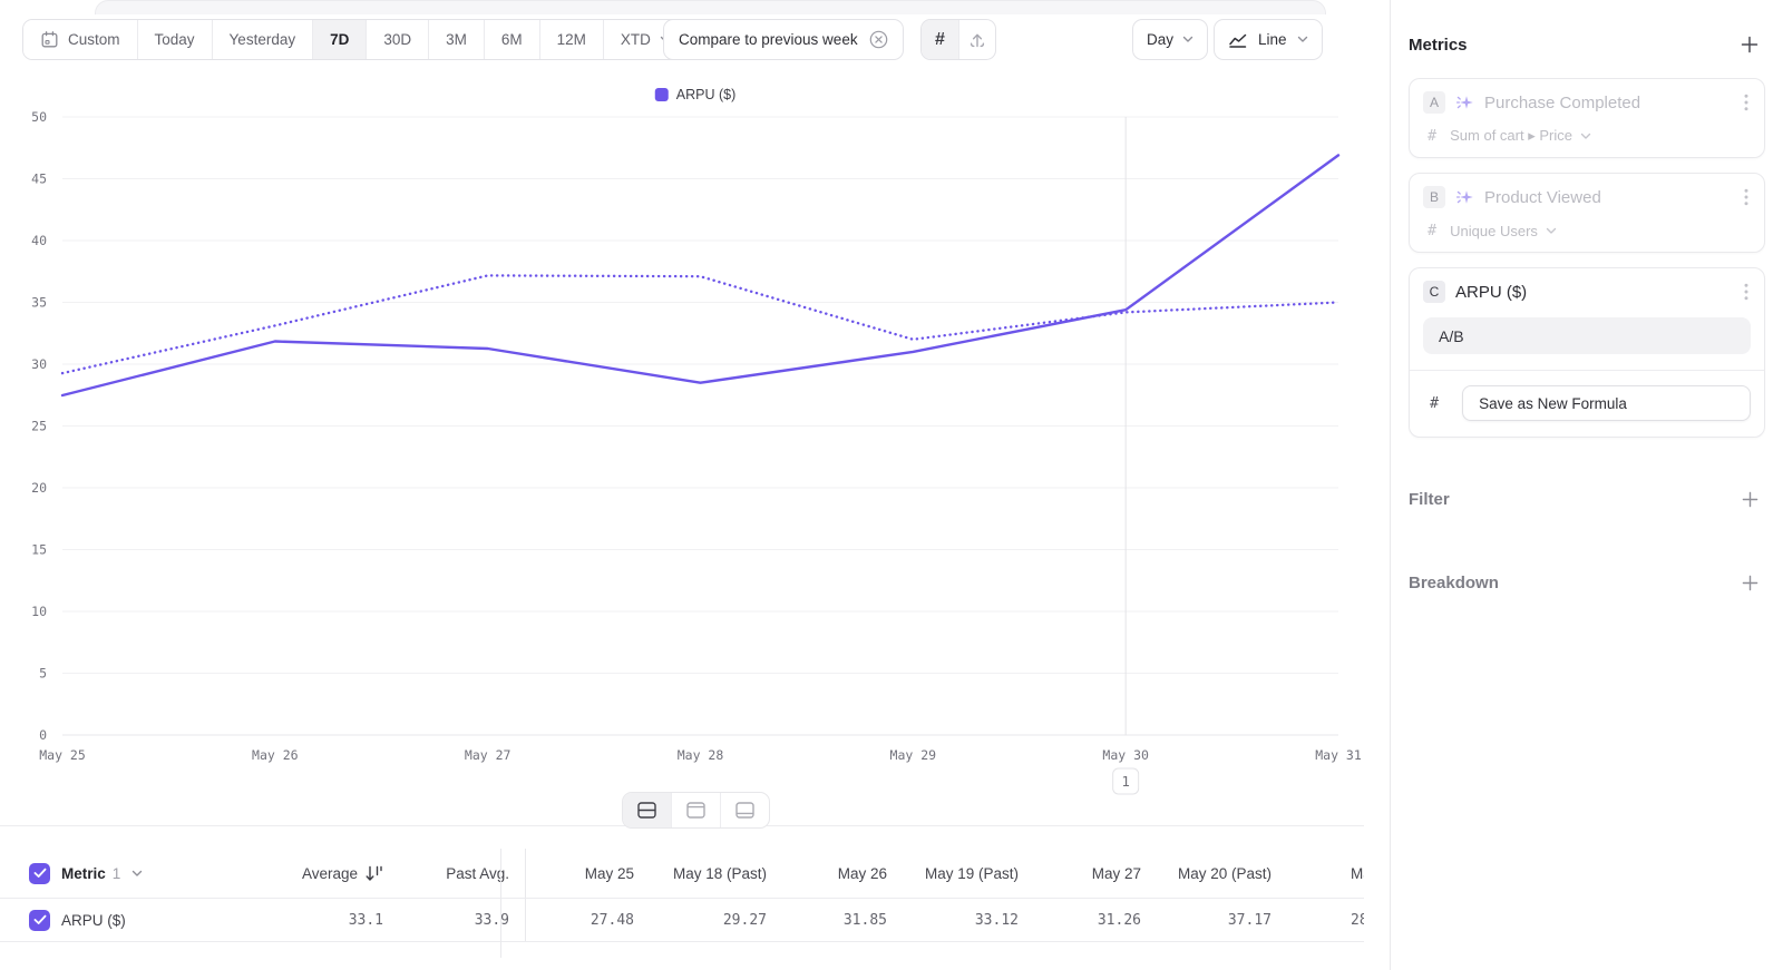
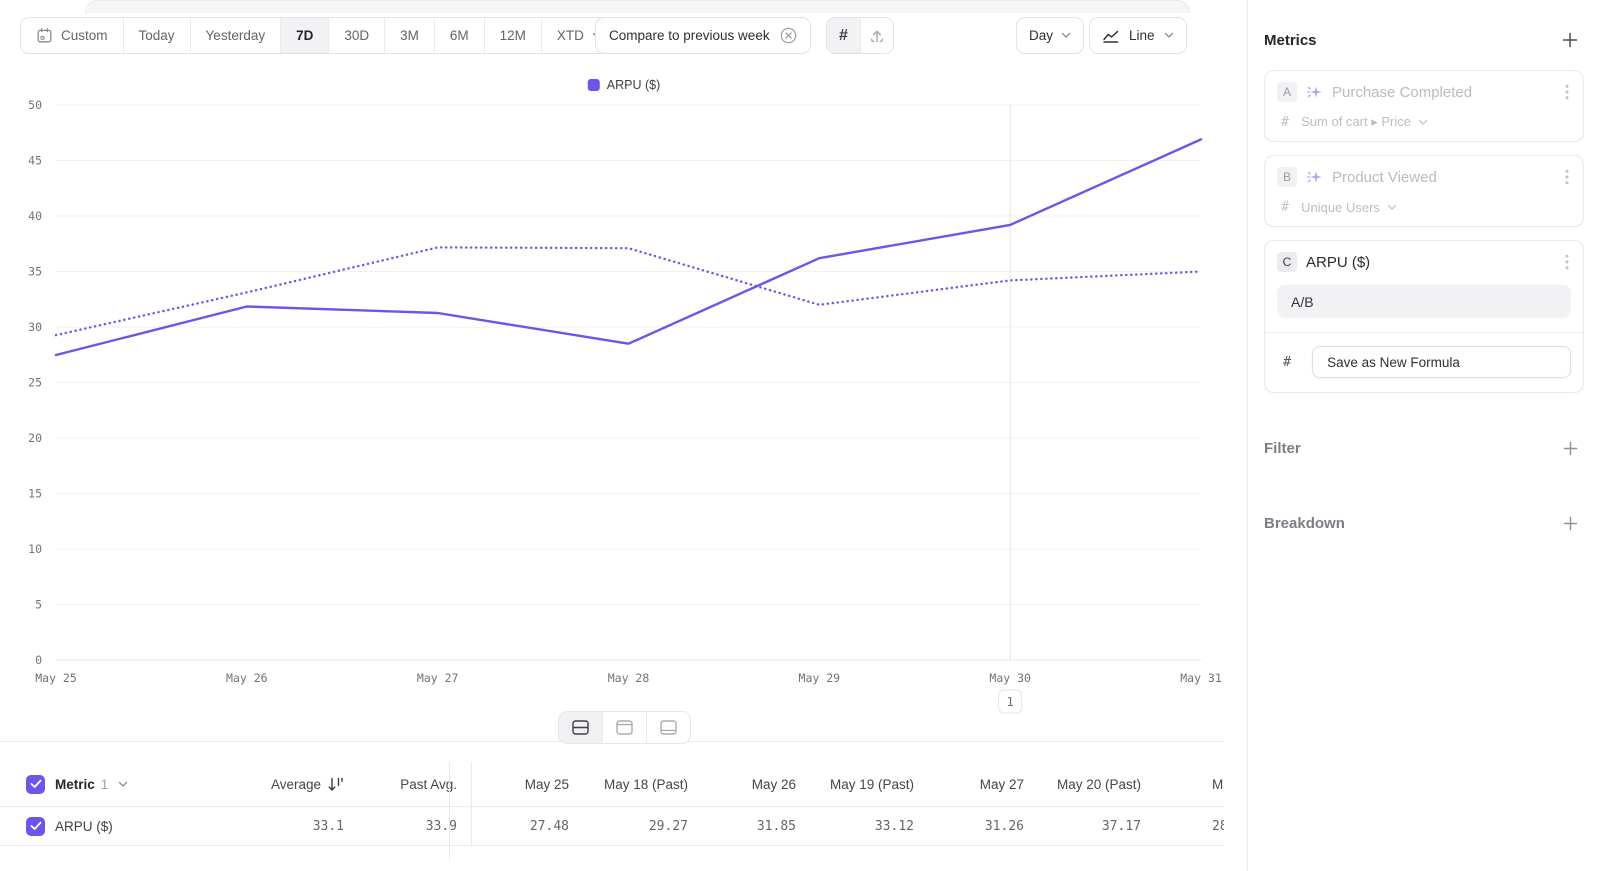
ARPU ($)/May 29: 31.0 -> 36.2
ARPU ($)/May 30: 34.4 -> 39.2
